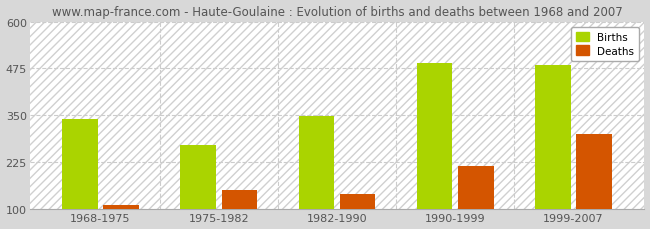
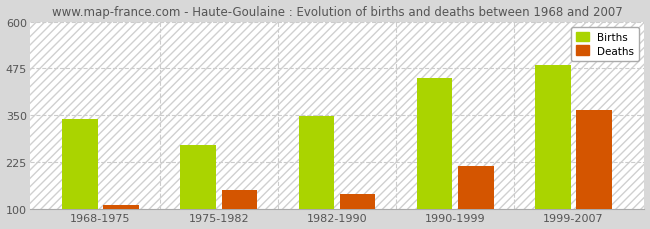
Births/1990-1999: 490 -> 450
Deaths/1999-2007: 300 -> 365
